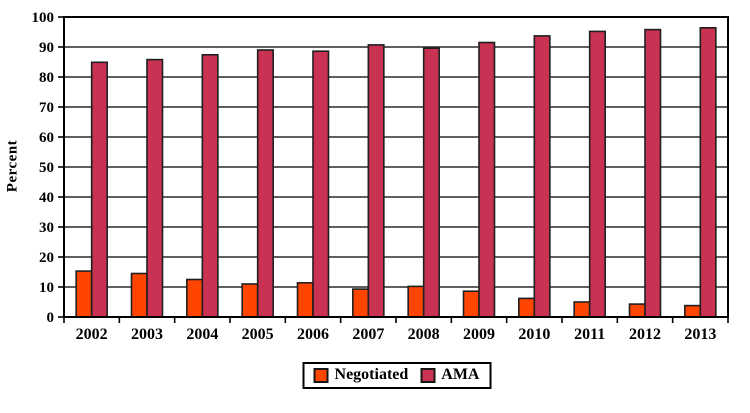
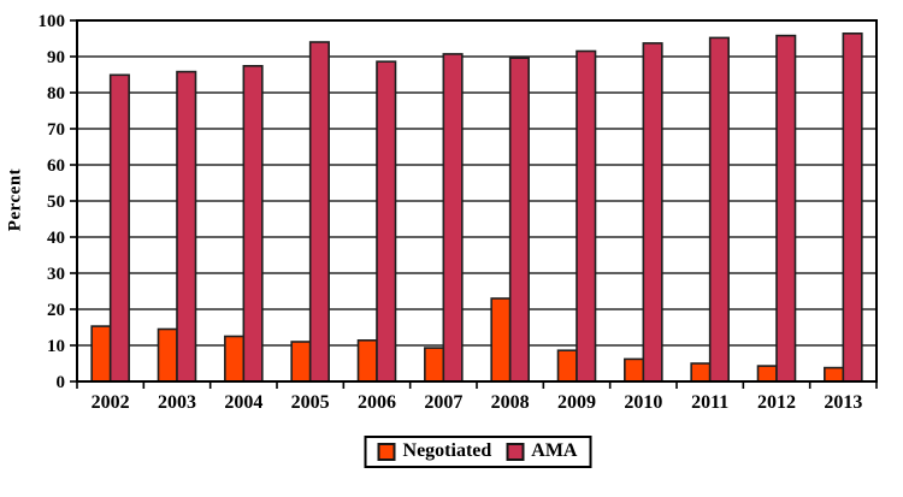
AMA/2005: 89 -> 94
Negotiated/2008: 10 -> 23
